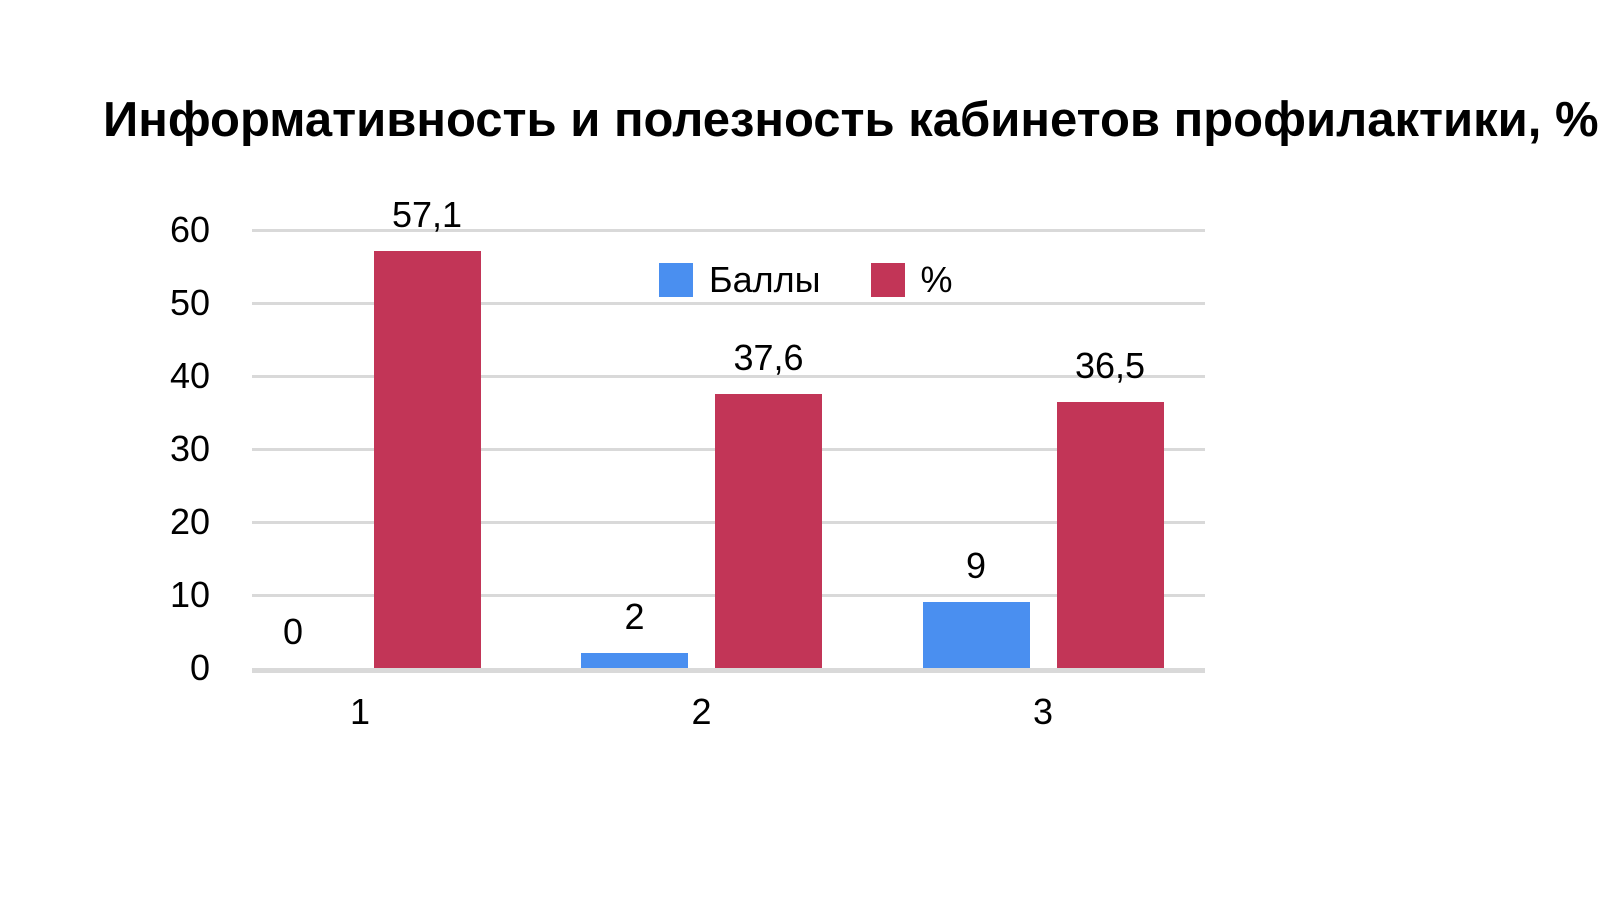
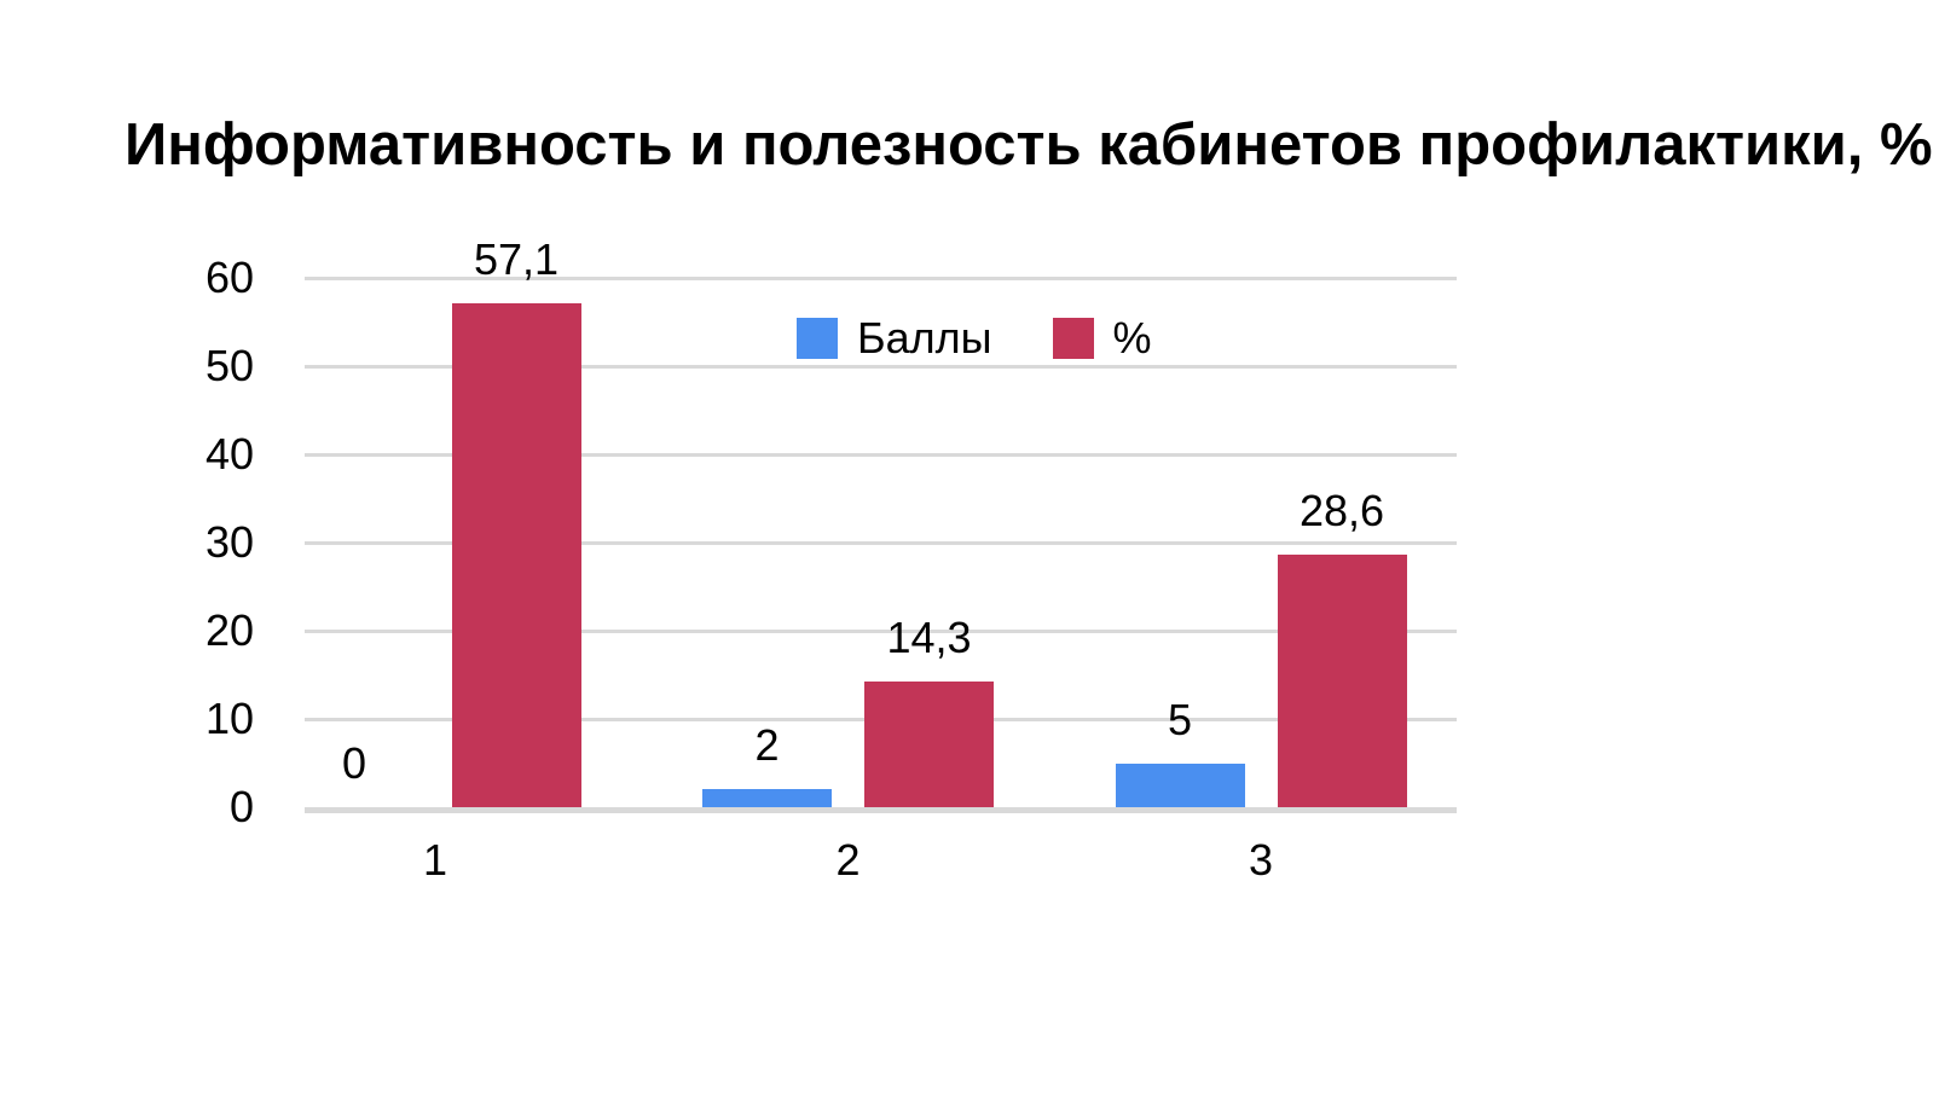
%/2: 37,6 -> 14,3
Баллы/3: 9 -> 5
%/3: 36,5 -> 28,6
